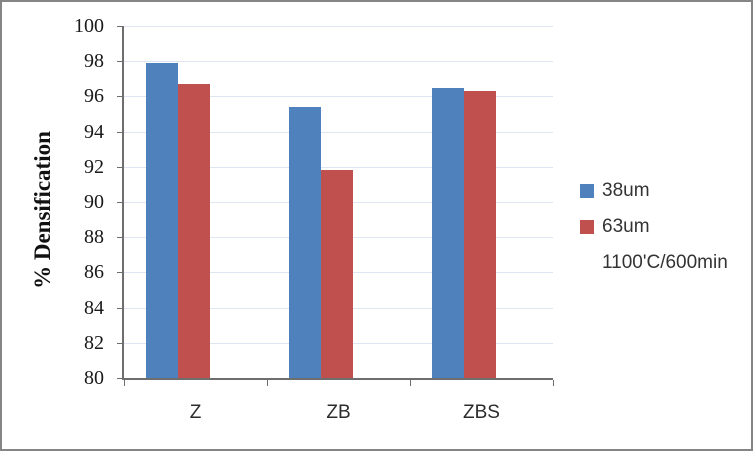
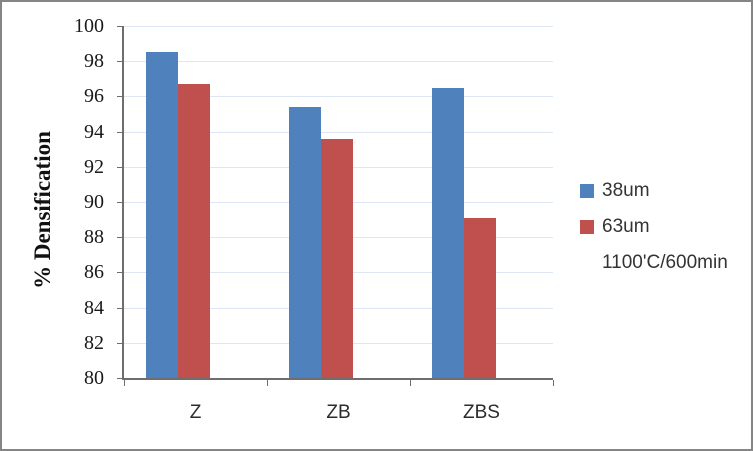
38um/Z: 97.9 -> 98.5
63um/ZB: 91.8 -> 93.6
63um/ZBS: 96.3 -> 89.1
